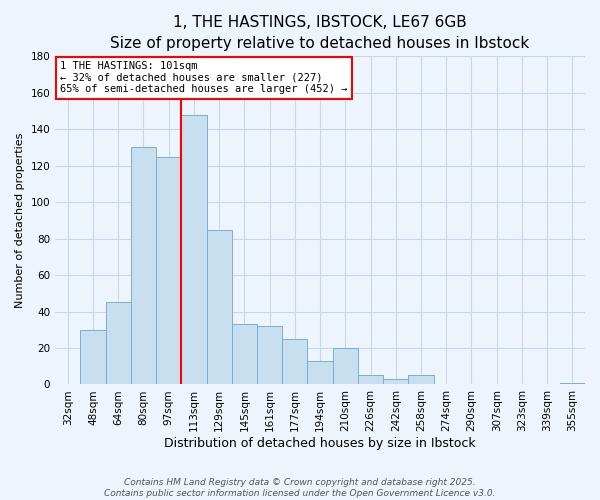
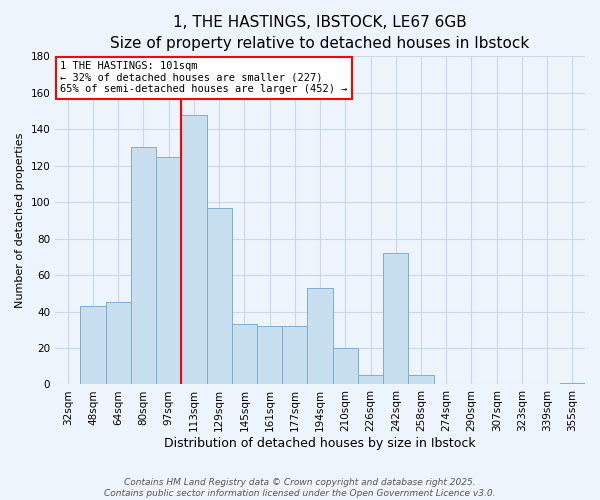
48sqm: 30 -> 43
129sqm: 85 -> 97
177sqm: 25 -> 32
194sqm: 13 -> 53
242sqm: 3 -> 72
